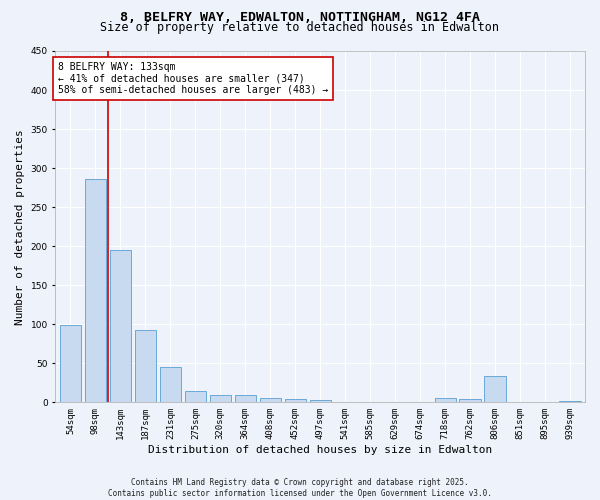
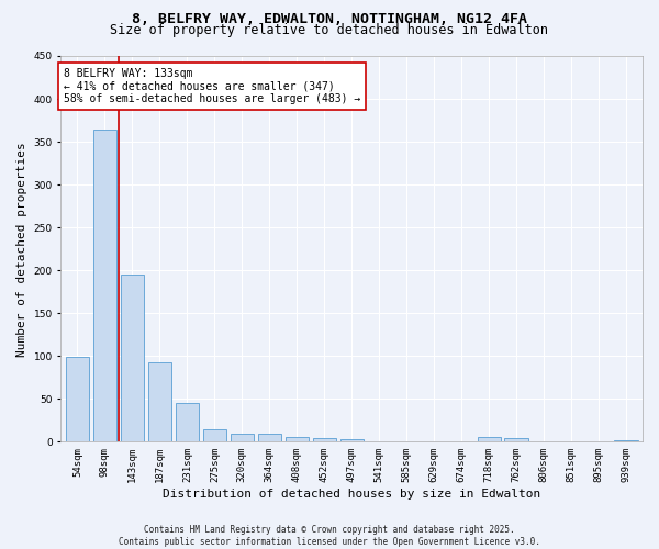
98sqm: 286 -> 364
806sqm: 34 -> 1
